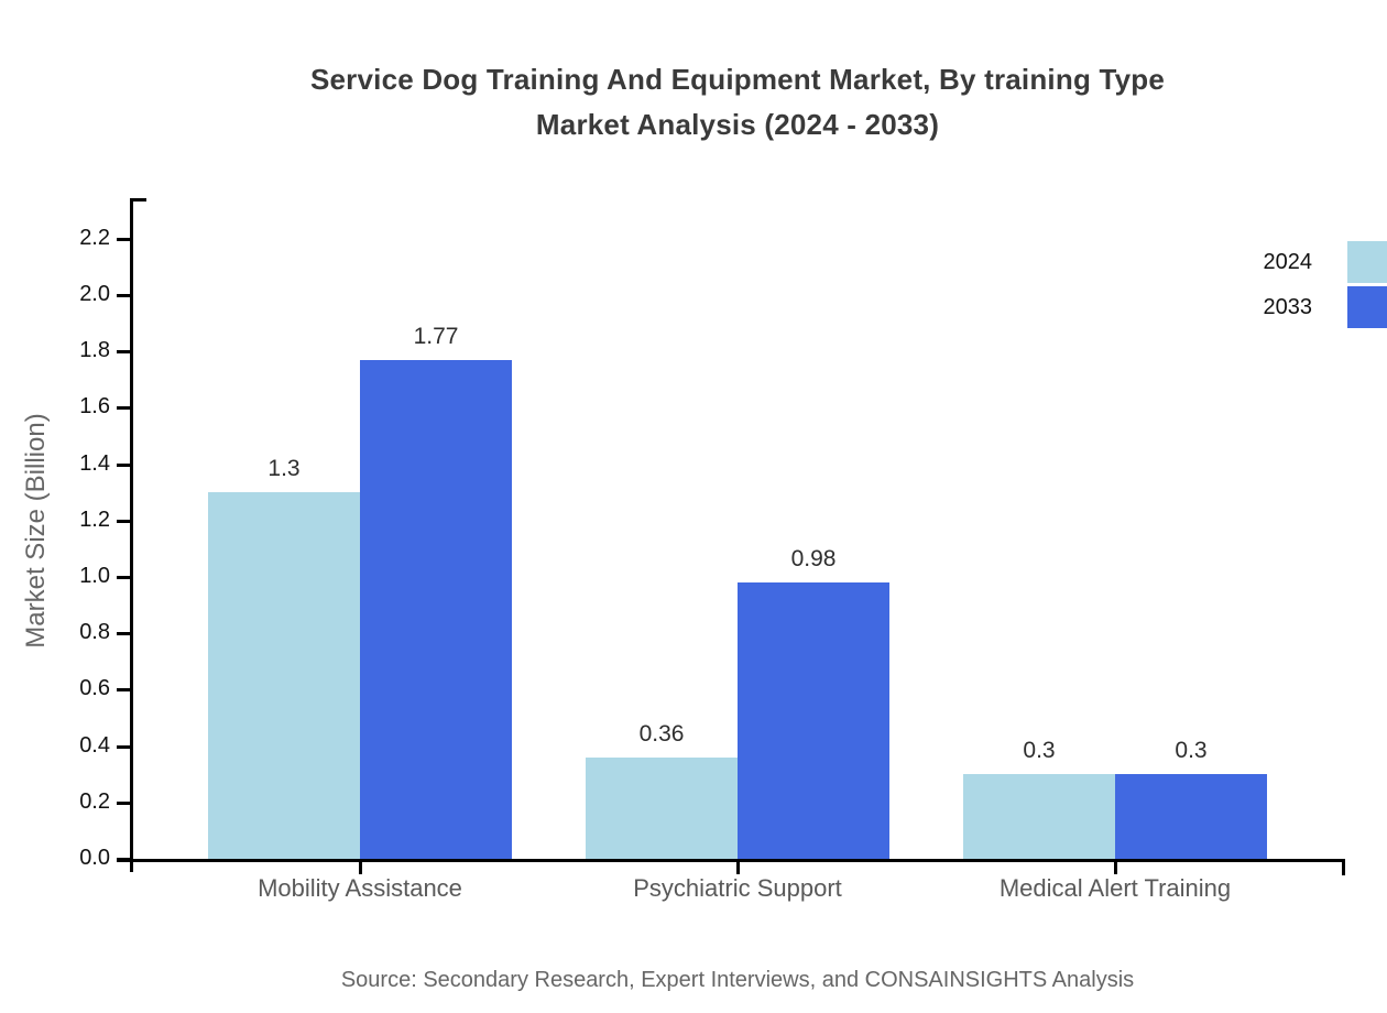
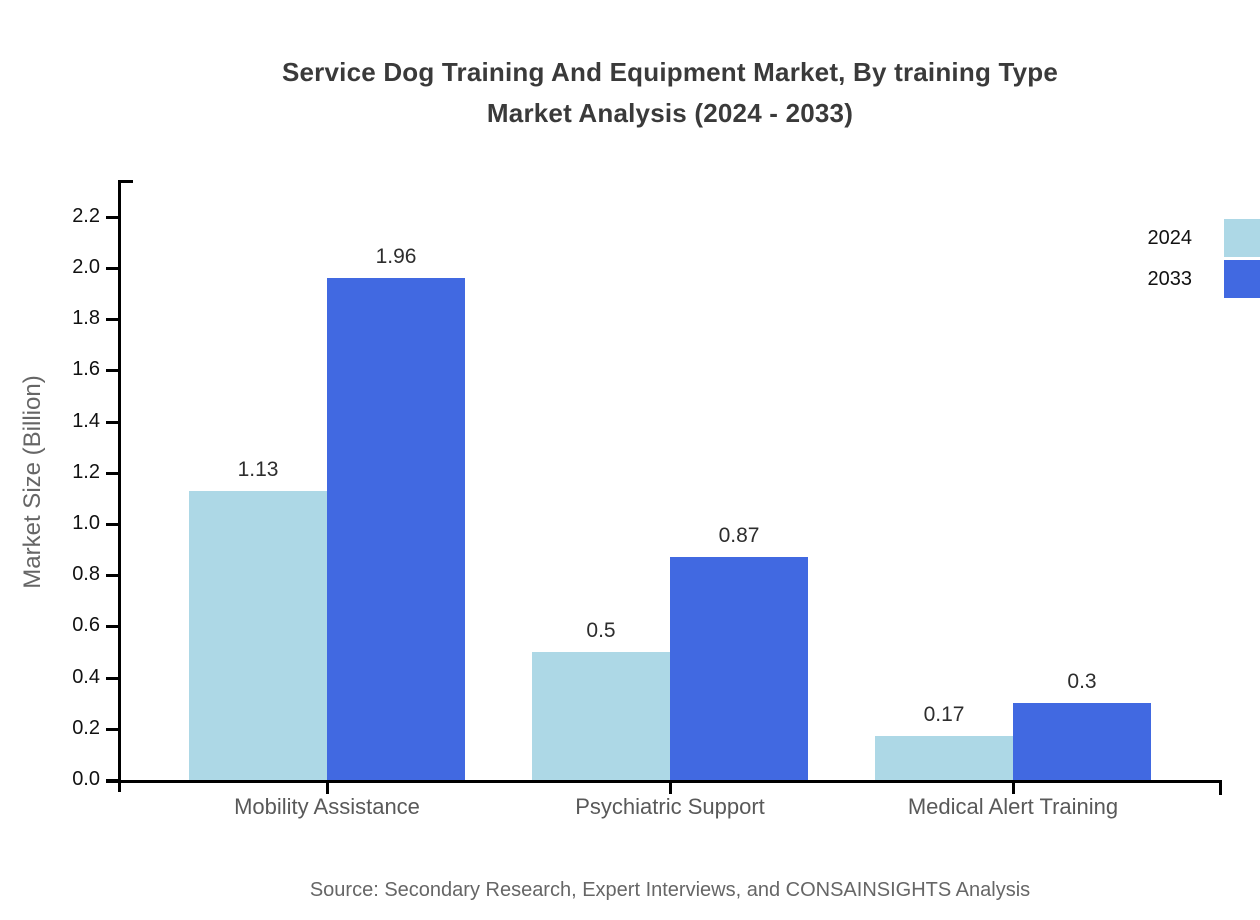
2024/Mobility Assistance: 1.3 -> 1.13
2033/Mobility Assistance: 1.77 -> 1.96
2024/Psychiatric Support: 0.36 -> 0.5
2033/Psychiatric Support: 0.98 -> 0.87
2024/Medical Alert Training: 0.3 -> 0.17
